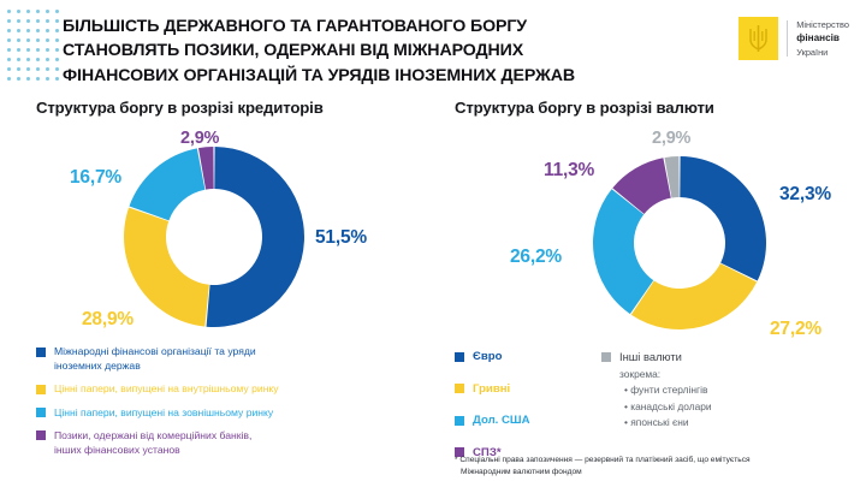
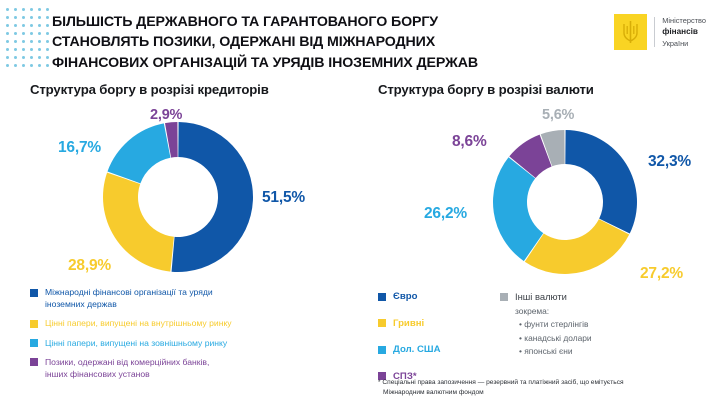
Структура боргу в розрізі валюти/СПЗ*: 11,3% -> 8,6%
Структура боргу в розрізі валюти/Інші валюти: 2,9% -> 5,6%
